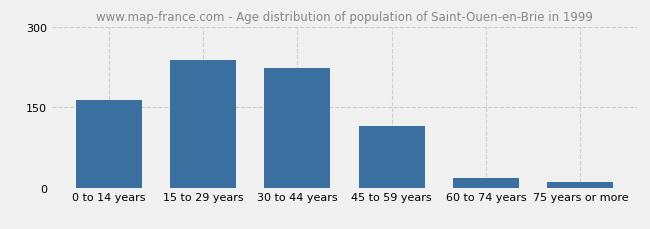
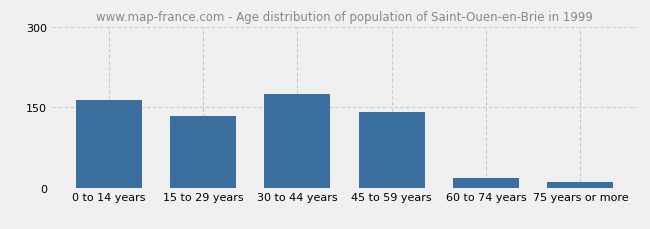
15 to 29 years: 238 -> 133
30 to 44 years: 222 -> 175
45 to 59 years: 114 -> 141
